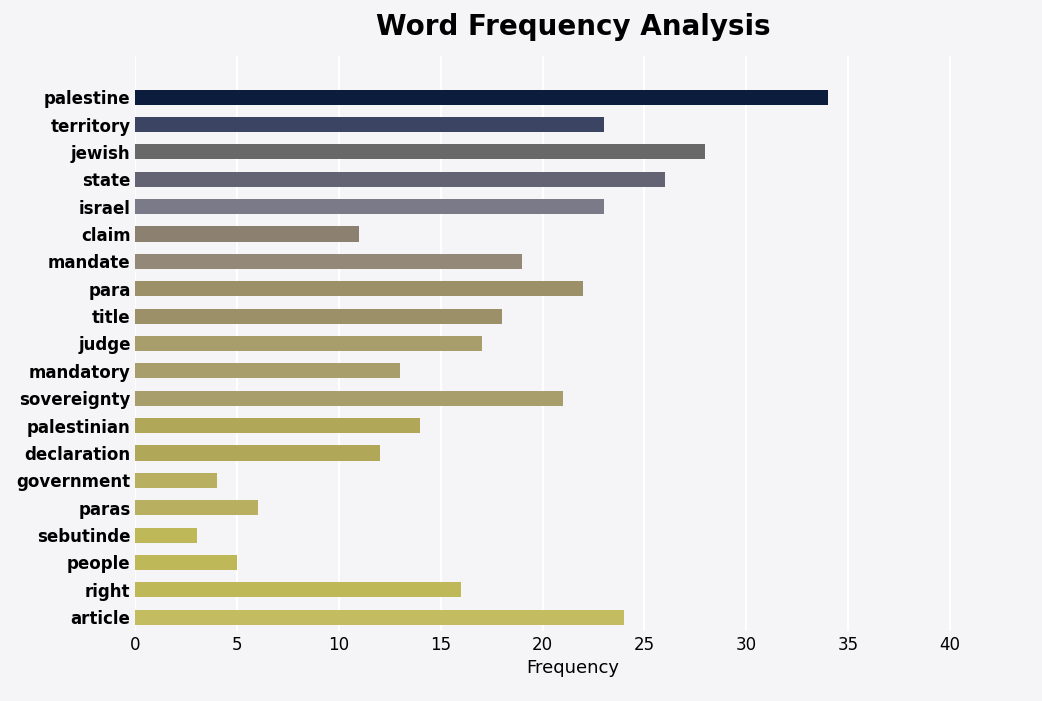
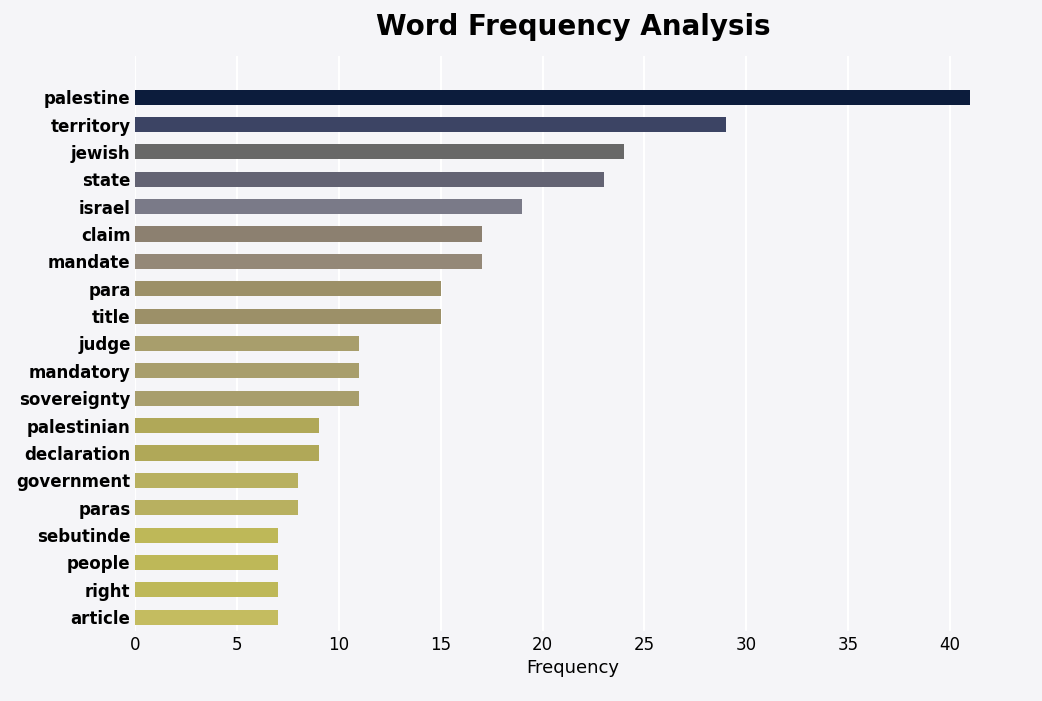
palestine: 34 -> 41
territory: 23 -> 29
jewish: 28 -> 24
state: 26 -> 23
israel: 23 -> 19
claim: 11 -> 17
mandate: 19 -> 17
para: 22 -> 15
title: 18 -> 15
judge: 17 -> 11
mandatory: 13 -> 11
sovereignty: 21 -> 11
palestinian: 14 -> 9
declaration: 12 -> 9
government: 4 -> 8
paras: 6 -> 8
sebutinde: 3 -> 7
people: 5 -> 7
right: 16 -> 7
article: 24 -> 7
